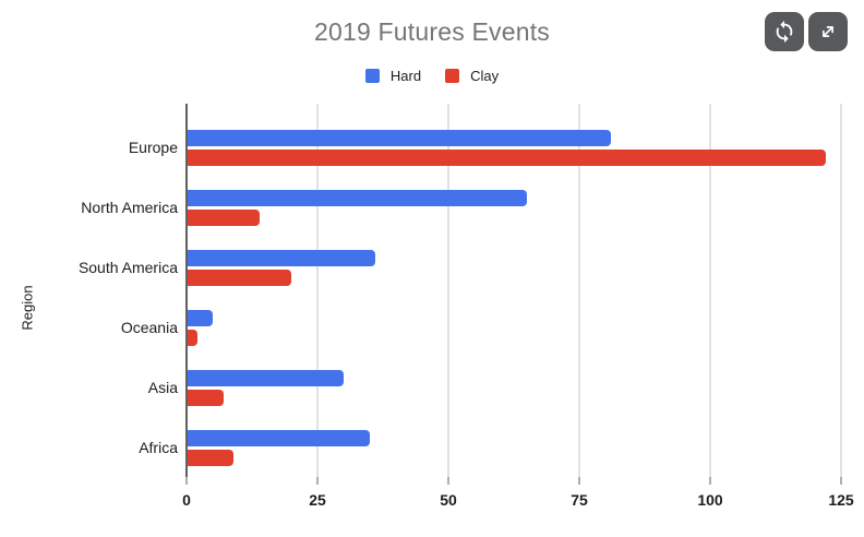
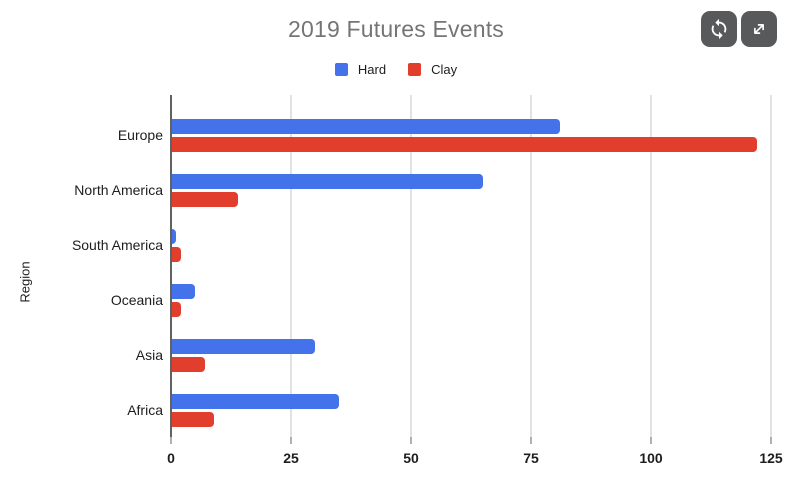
Hard/South America: 36 -> 1
Clay/South America: 20 -> 2
